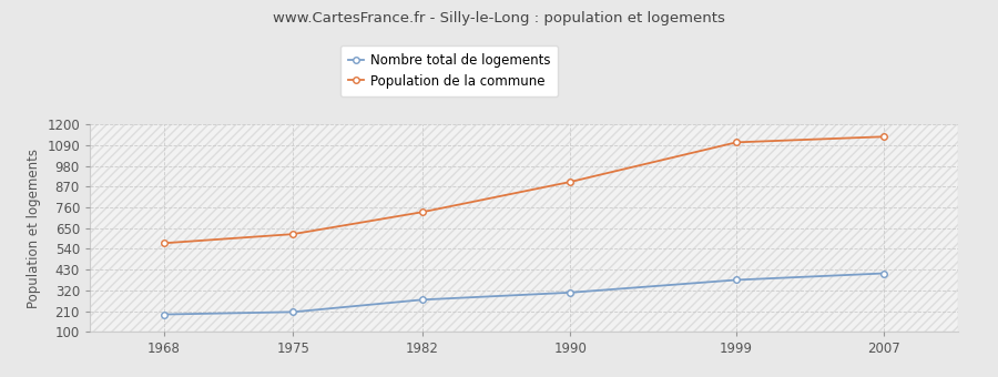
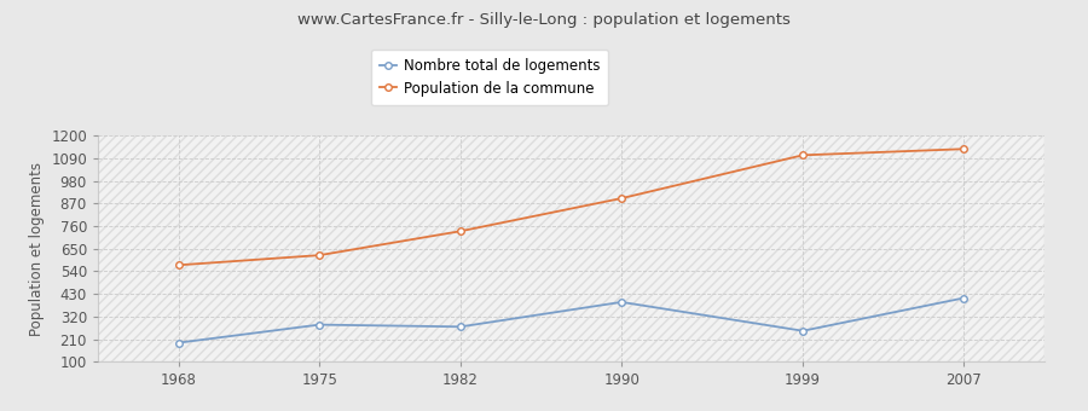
Nombre total de logements/1975: 200 -> 280
Nombre total de logements/1990: 310 -> 390
Nombre total de logements/1999: 380 -> 250
